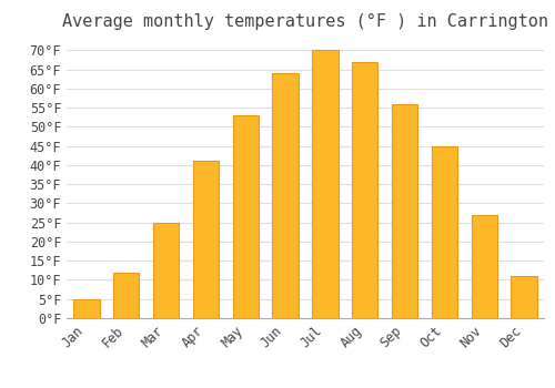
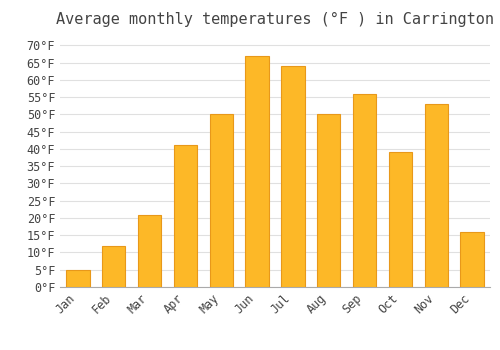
Mar: 25°F -> 21°F
May: 53°F -> 50°F
Jun: 64°F -> 67°F
Jul: 70°F -> 64°F
Aug: 67°F -> 50°F
Oct: 45°F -> 39°F
Nov: 27°F -> 53°F
Dec: 11°F -> 16°F
